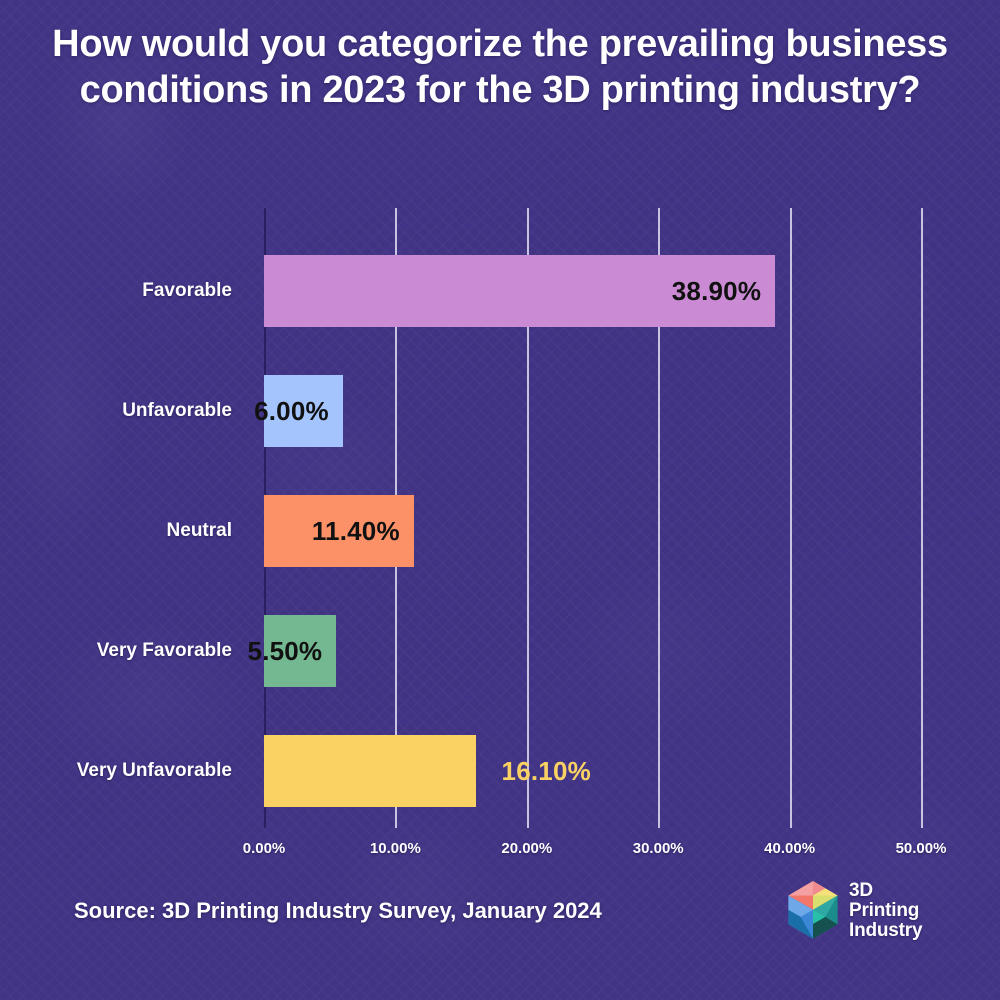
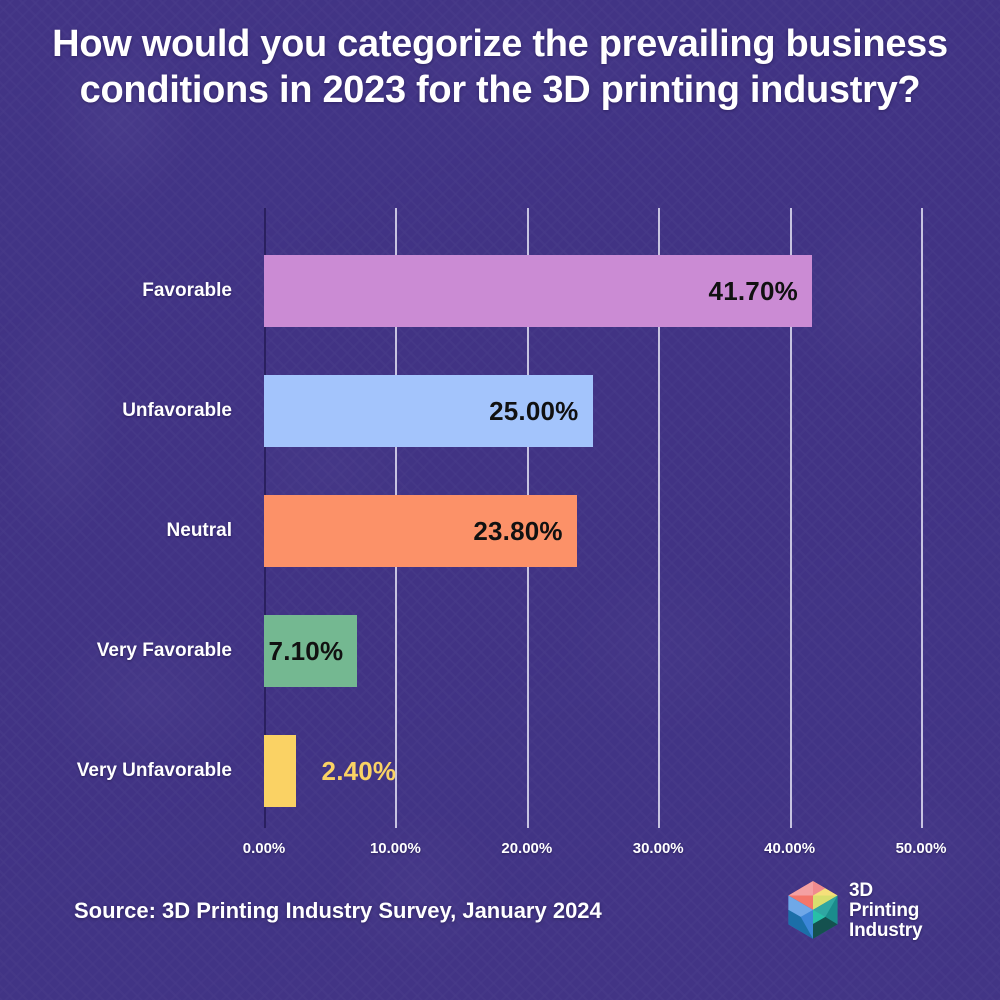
Favorable: 38.90% -> 41.70%
Unfavorable: 6.00% -> 25.00%
Neutral: 11.40% -> 23.80%
Very Favorable: 5.50% -> 7.10%
Very Unfavorable: 16.10% -> 2.40%
